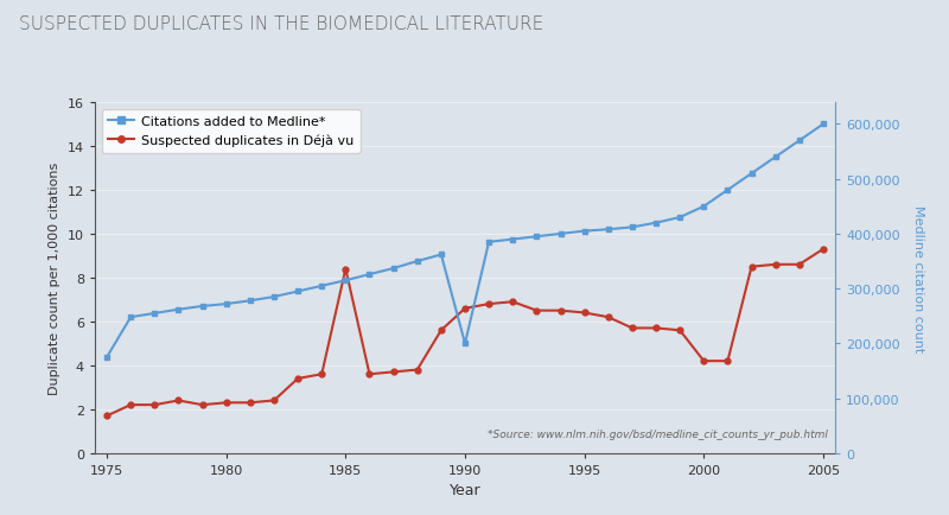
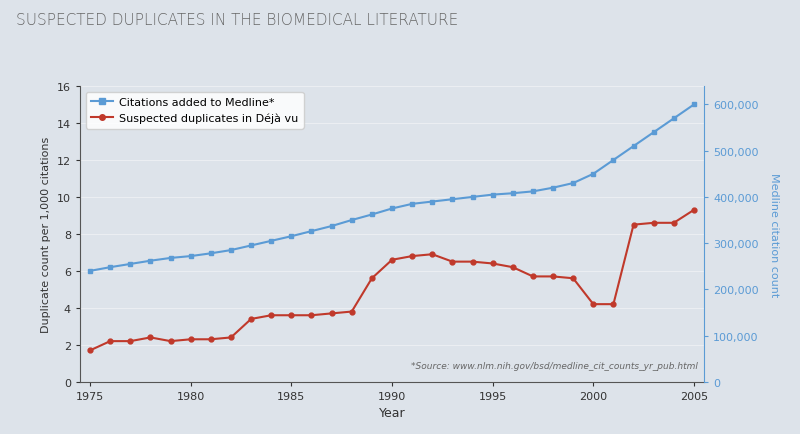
Citations added to Medline*/1975: 175,000 -> 240,000
Suspected duplicates in Déjà vu/1985: 8.4 -> 3.6
Citations added to Medline*/1990: 200,000 -> 375,000
